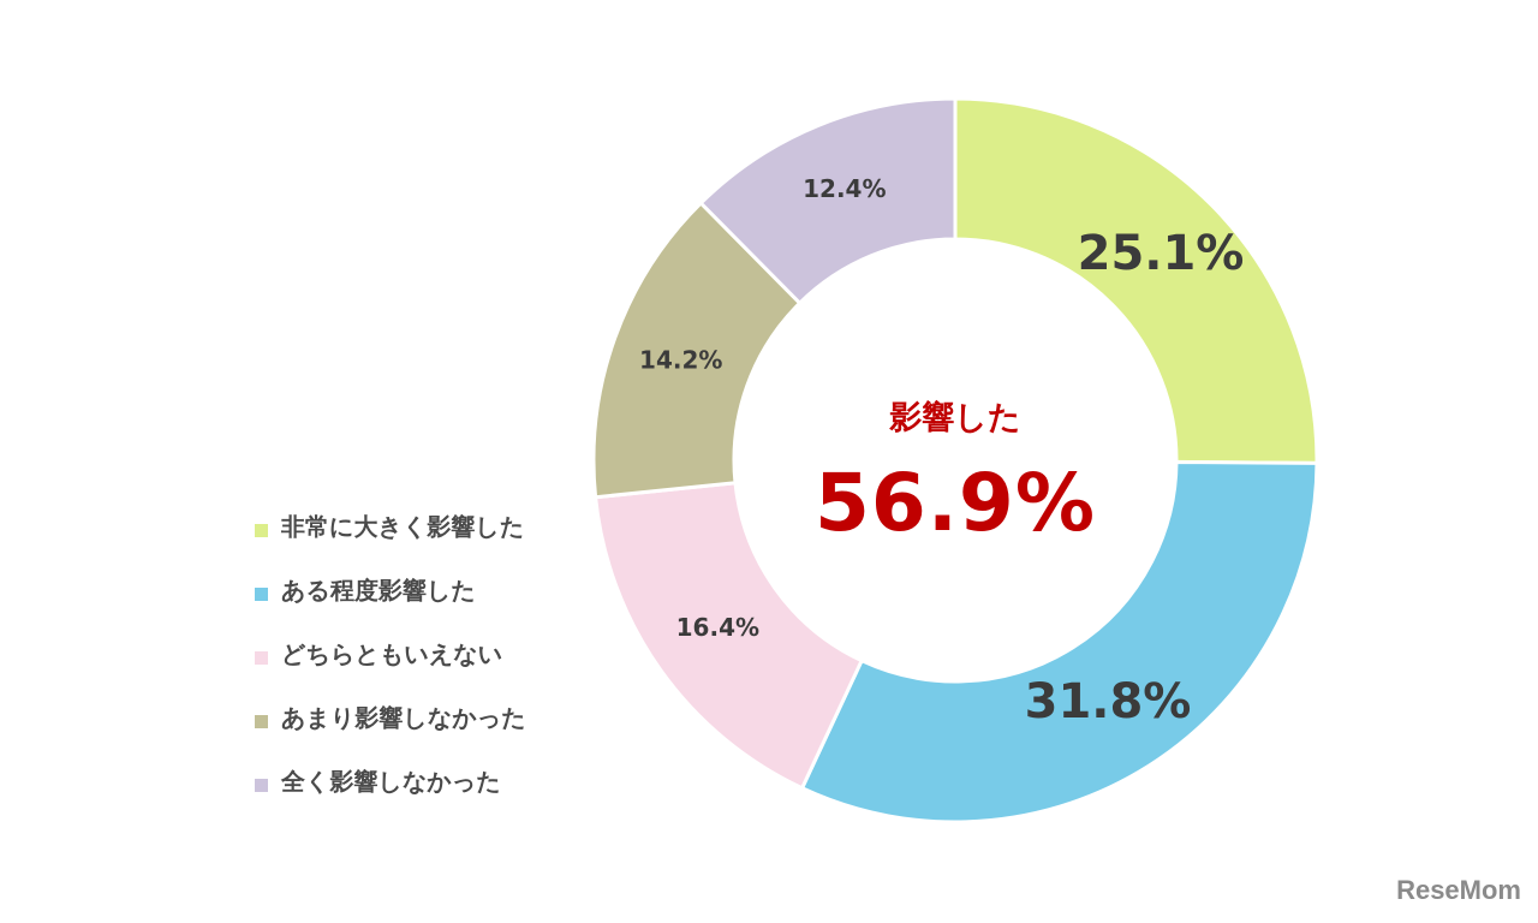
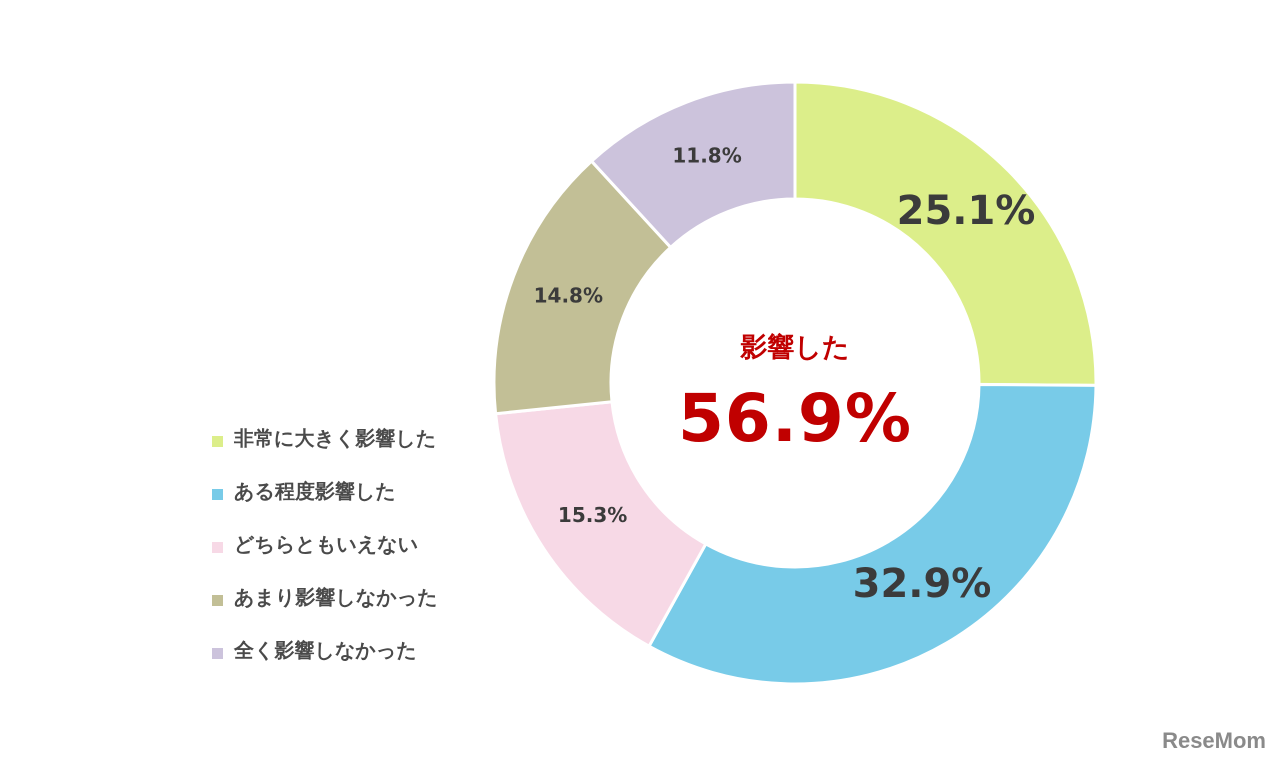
ある程度影響した: 31.8% -> 32.9%
どちらともいえない: 16.4% -> 15.3%
あまり影響しなかった: 14.2% -> 14.8%
全く影響しなかった: 12.4% -> 11.8%
